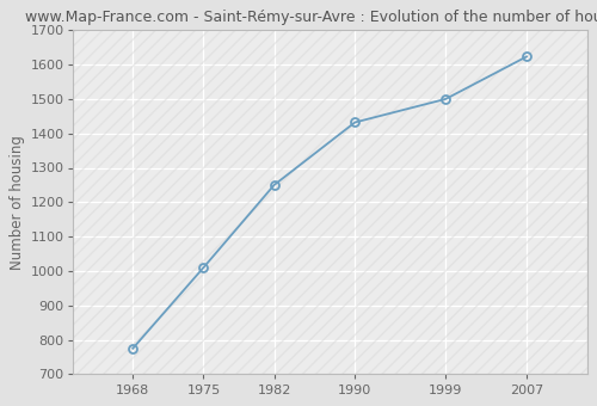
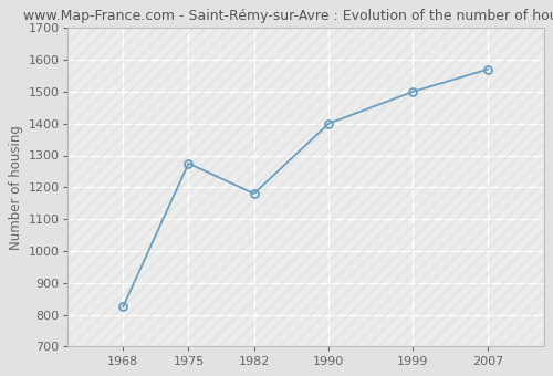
1968: 775 -> 825
1975: 1010 -> 1275
1982: 1250 -> 1180
1990: 1432 -> 1400
2007: 1623 -> 1570
